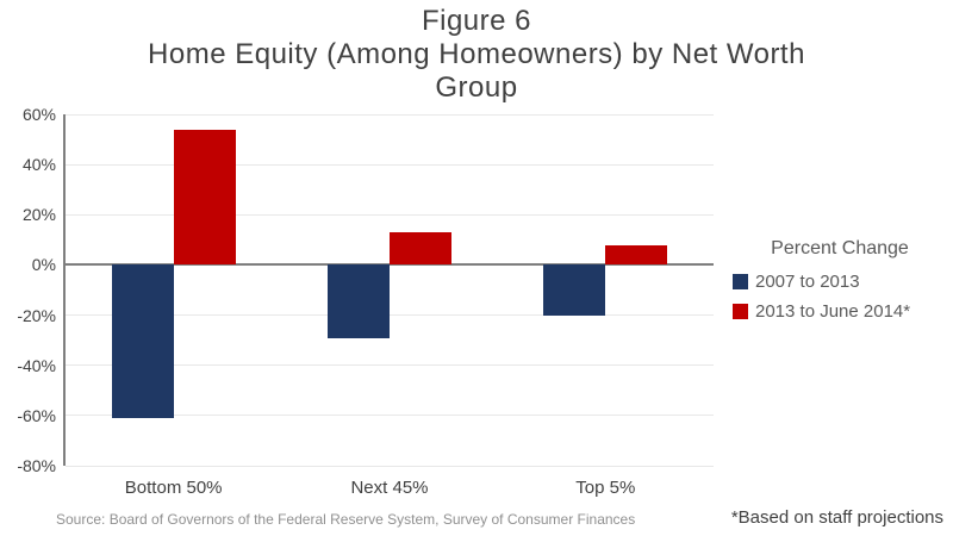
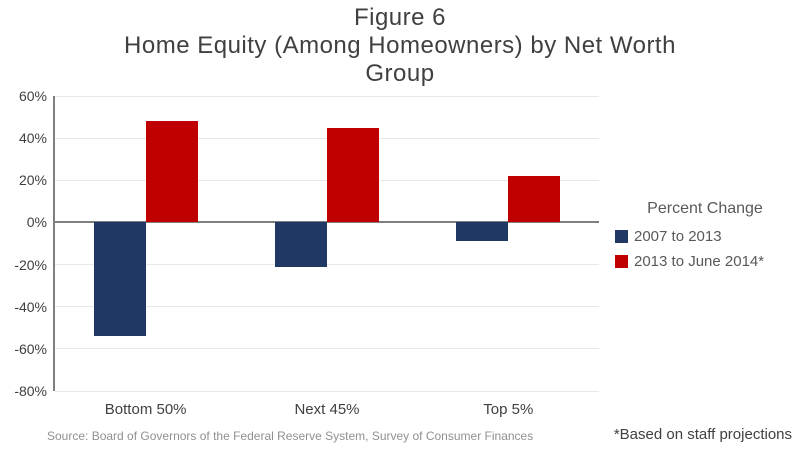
2007 to 2013/Bottom 50%: -61% -> -54%
2013 to June 2014*/Bottom 50%: 54% -> 48%
2007 to 2013/Next 45%: -29% -> -21%
2013 to June 2014*/Next 45%: 13% -> 45%
2007 to 2013/Top 5%: -20% -> -9%
2013 to June 2014*/Top 5%: 8% -> 22%
